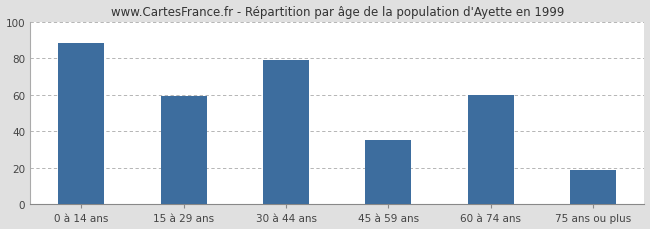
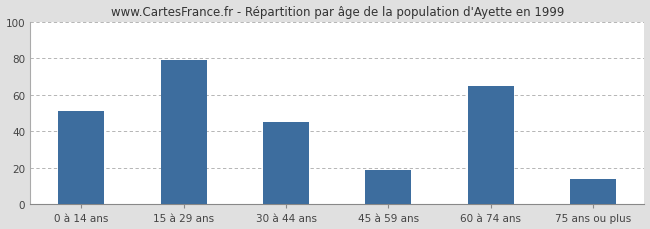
0 à 14 ans: 88 -> 51
15 à 29 ans: 59 -> 79
30 à 44 ans: 79 -> 45
45 à 59 ans: 35 -> 19
60 à 74 ans: 60 -> 65
75 ans ou plus: 19 -> 14
